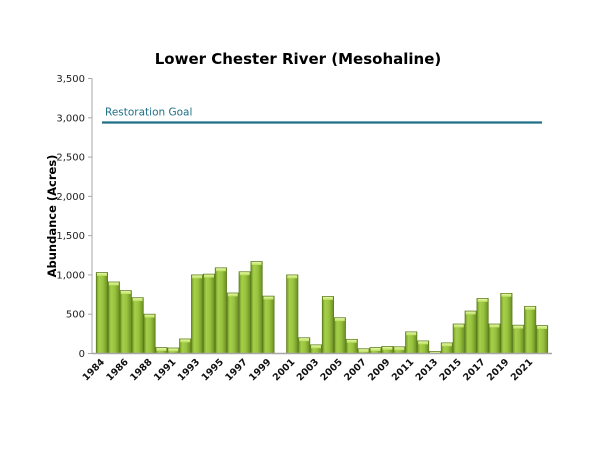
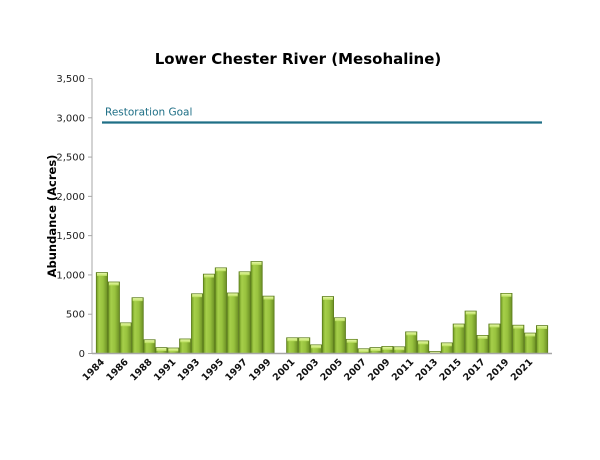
1986: 800 -> 400
1988: 500 -> 200
1993: 1000 -> 800
2001: 1000 -> 200
2017: 700 -> 200
2021: 600 -> 300
